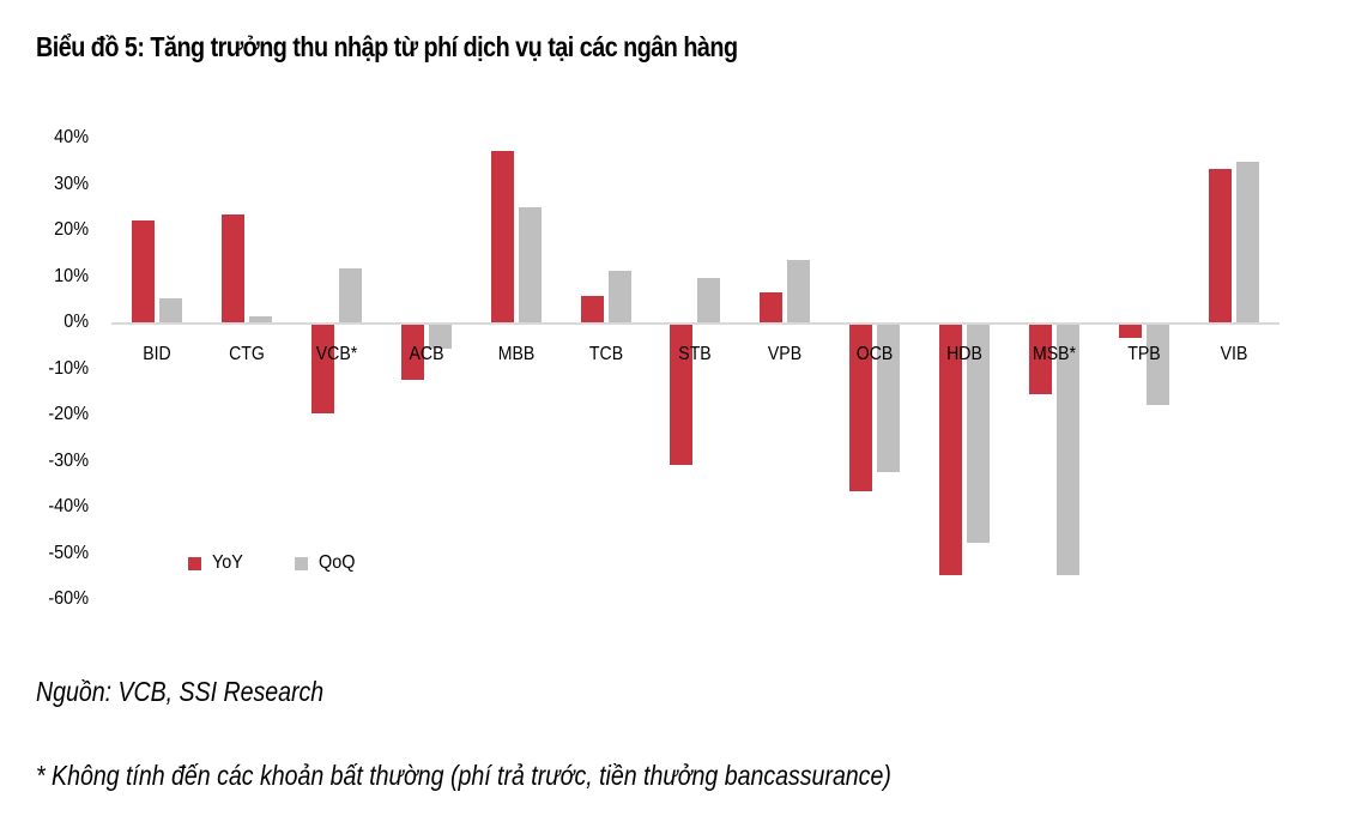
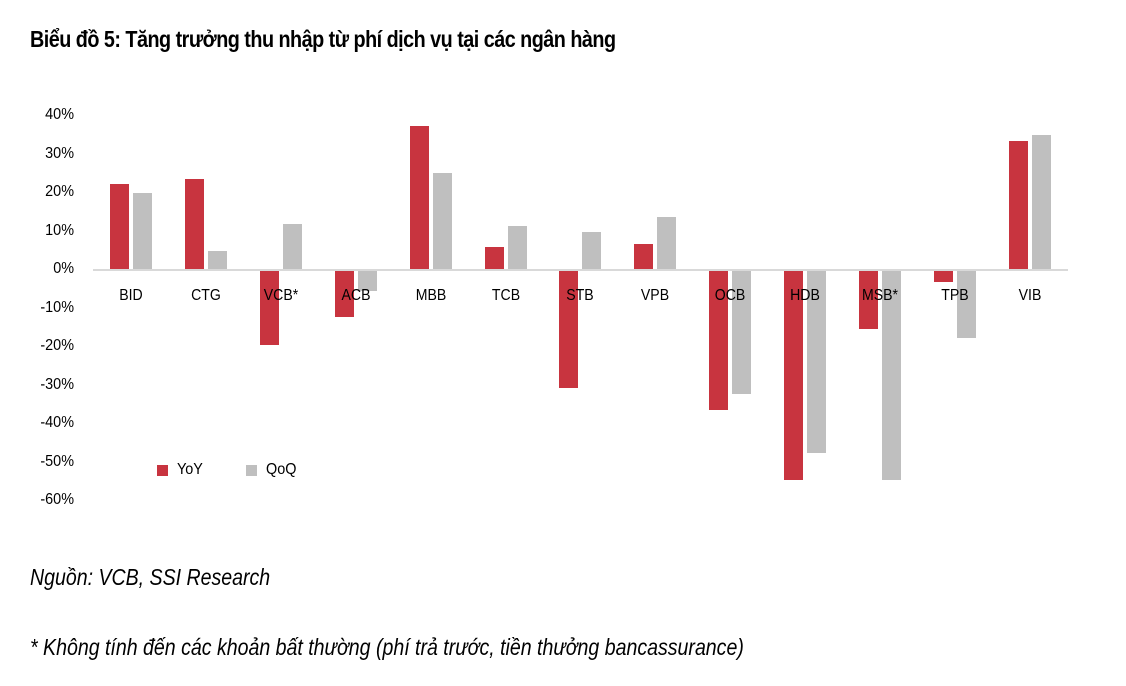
QoQ/BID: 6% -> 20%
QoQ/CTG: 2% -> 5%
